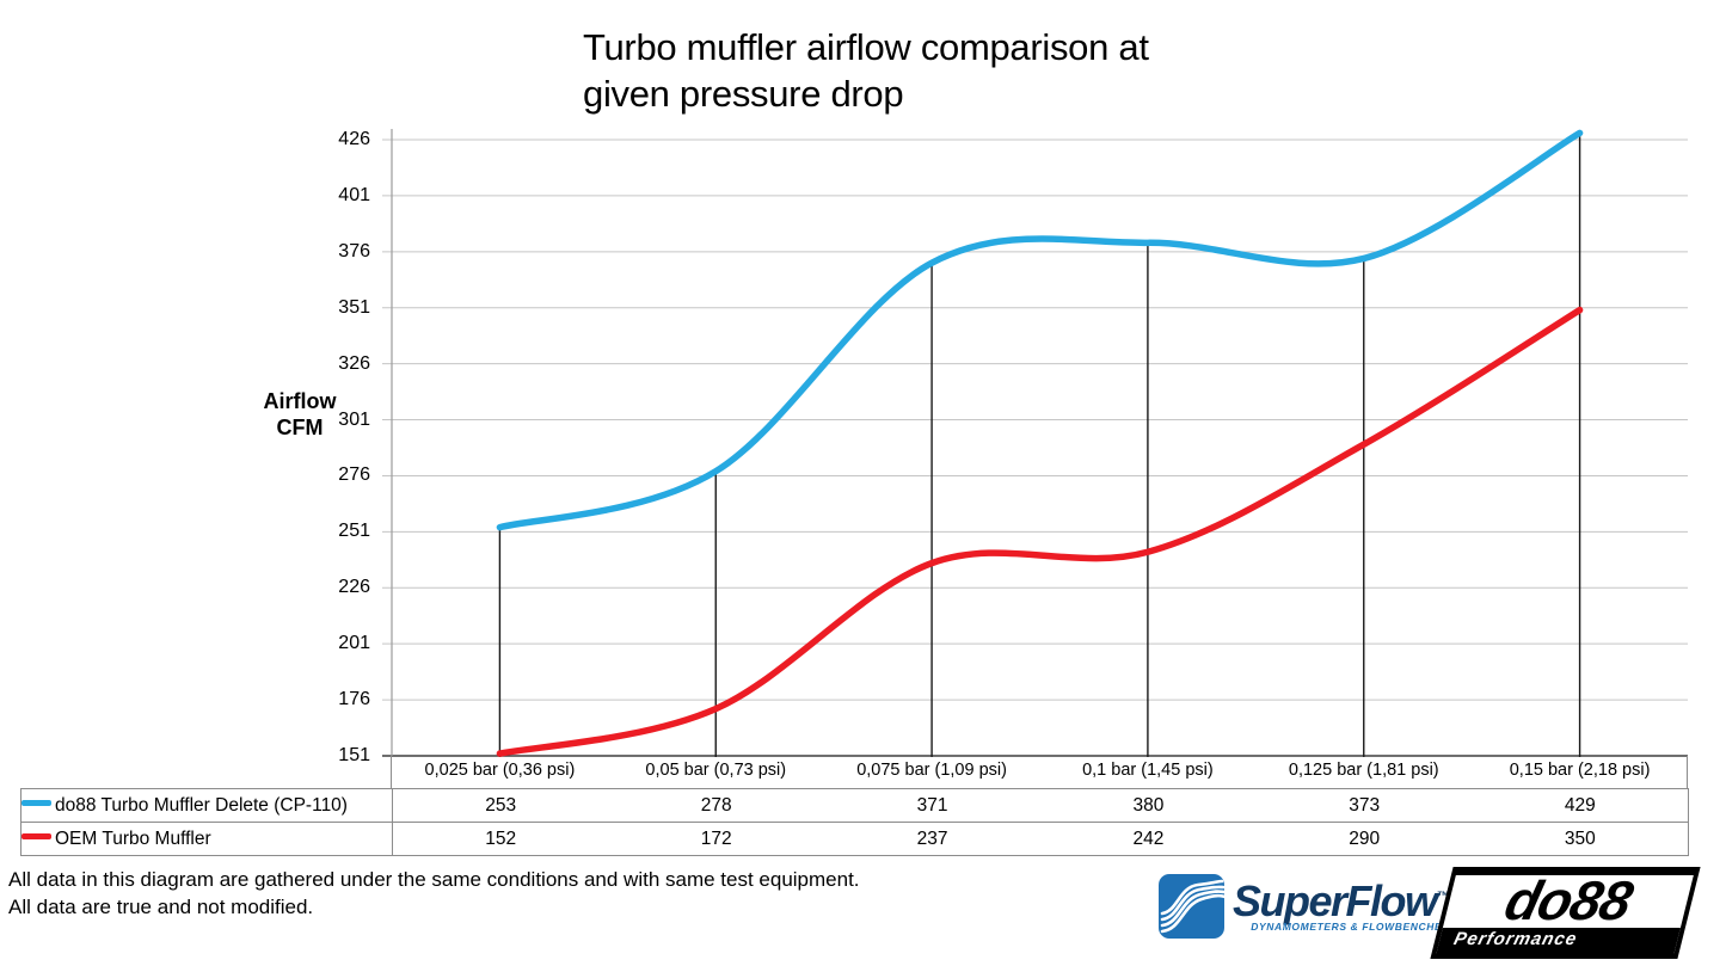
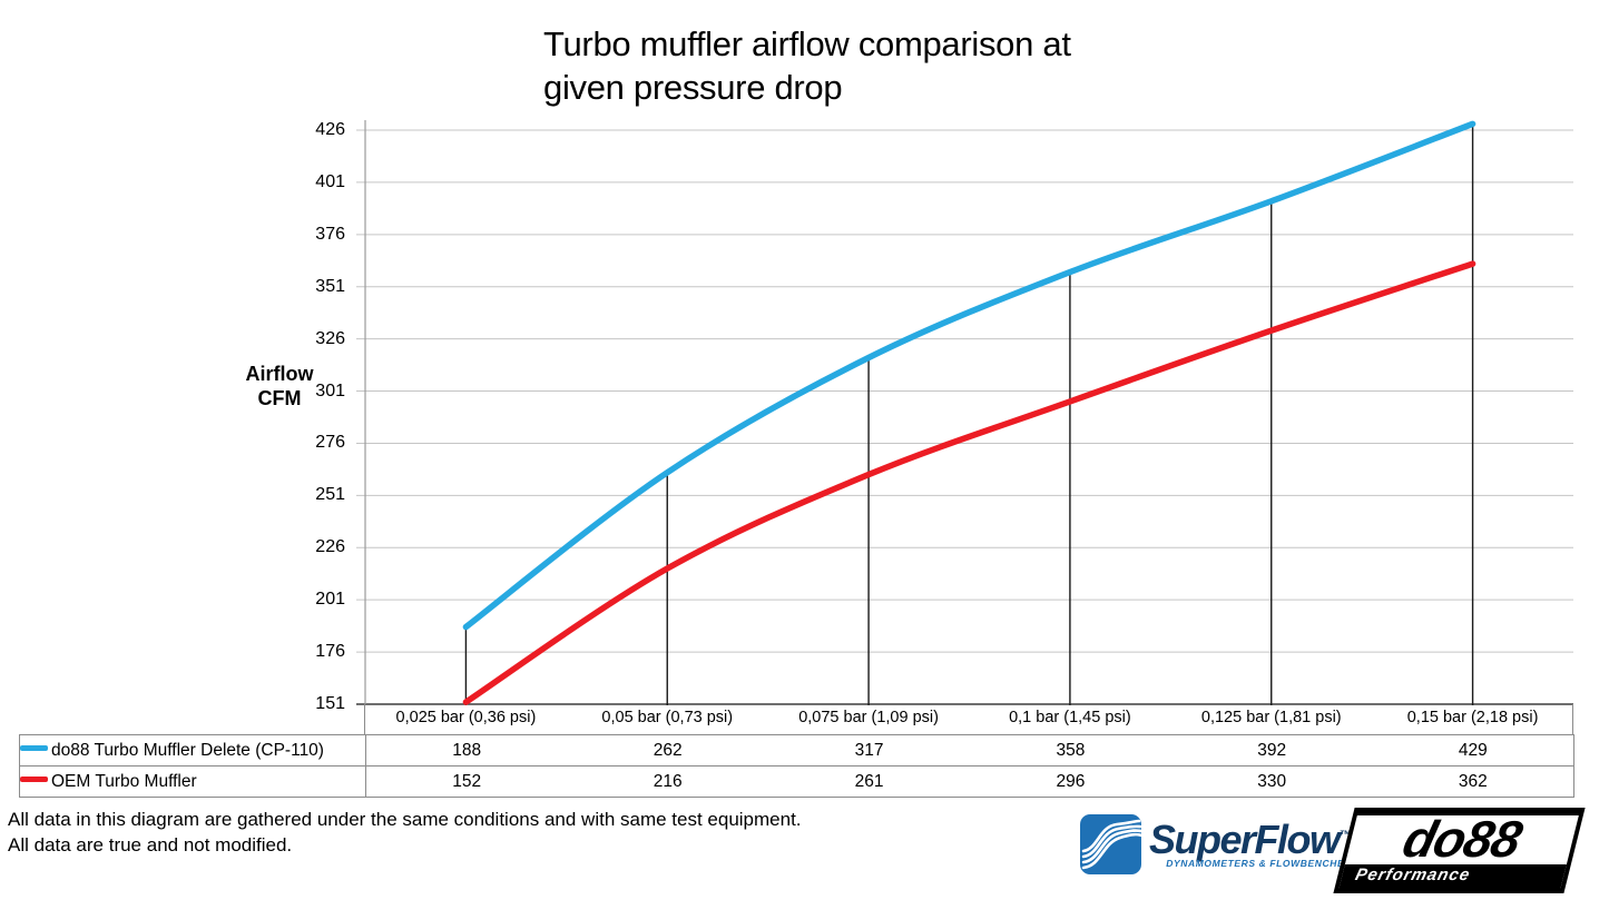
do88 Turbo Muffler Delete (CP-110)/0,025 bar (0,36 psi): 253 -> 188
do88 Turbo Muffler Delete (CP-110)/0,05 bar (0,73 psi): 278 -> 262
OEM Turbo Muffler/0,05 bar (0,73 psi): 172 -> 216
do88 Turbo Muffler Delete (CP-110)/0,075 bar (1,09 psi): 371 -> 317
OEM Turbo Muffler/0,075 bar (1,09 psi): 237 -> 261
do88 Turbo Muffler Delete (CP-110)/0,1 bar (1,45 psi): 380 -> 358
OEM Turbo Muffler/0,1 bar (1,45 psi): 242 -> 296
do88 Turbo Muffler Delete (CP-110)/0,125 bar (1,81 psi): 373 -> 392
OEM Turbo Muffler/0,125 bar (1,81 psi): 290 -> 330
OEM Turbo Muffler/0,15 bar (2,18 psi): 350 -> 362
